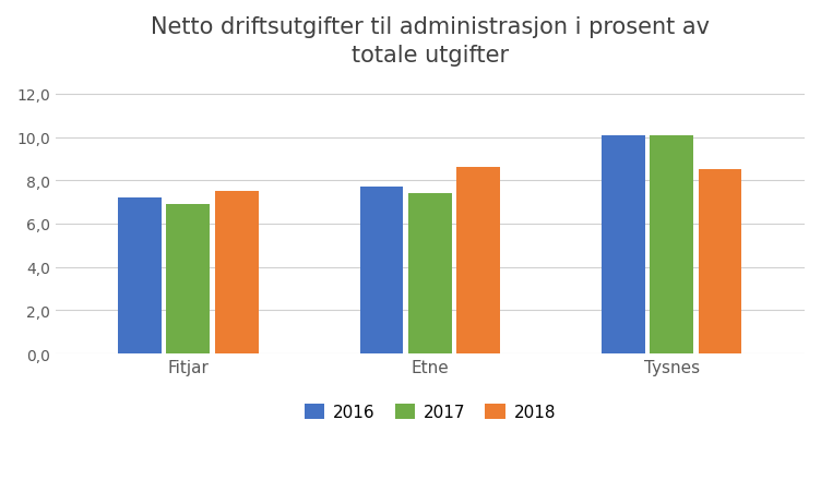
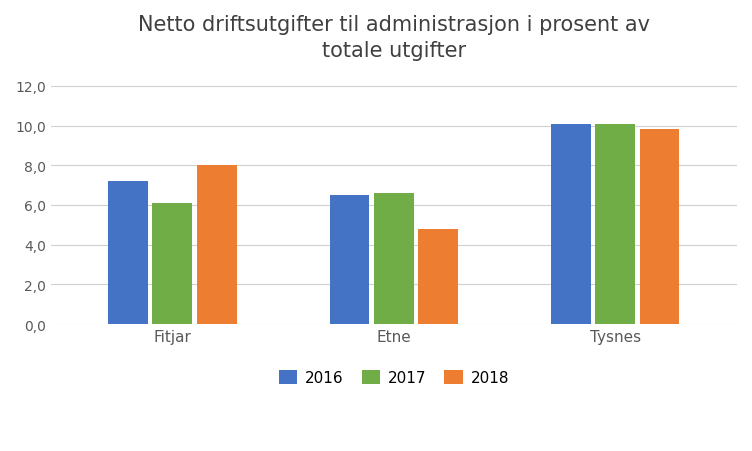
2017/Fitjar: 6,9 -> 6,1
2018/Fitjar: 7,5 -> 8,0
2016/Etne: 7,7 -> 6,5
2017/Etne: 7,4 -> 6,6
2018/Etne: 8,6 -> 4,8
2018/Tysnes: 8,5 -> 9,8
